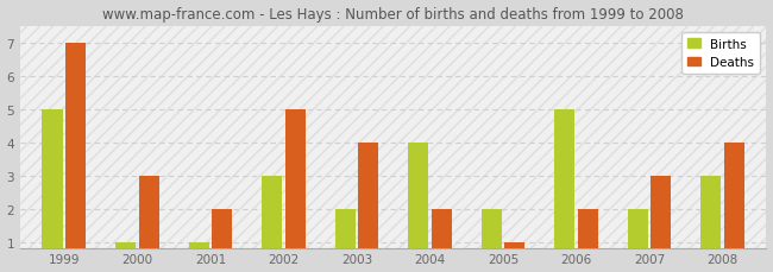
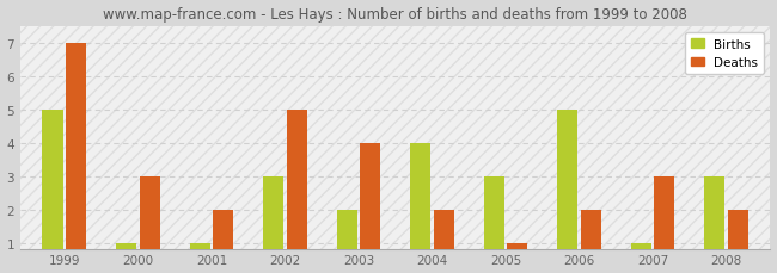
Births/2005: 2 -> 3
Births/2007: 2 -> 1
Deaths/2008: 4 -> 2
